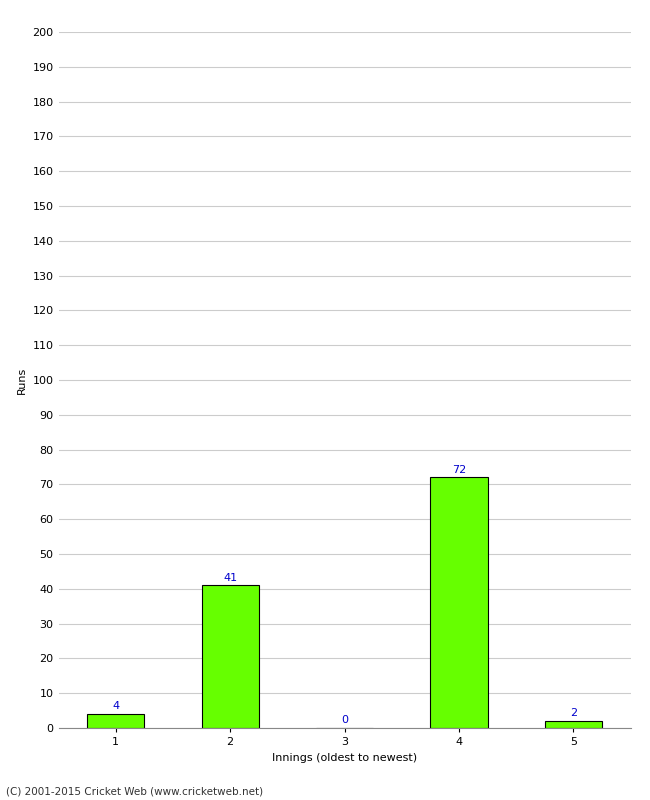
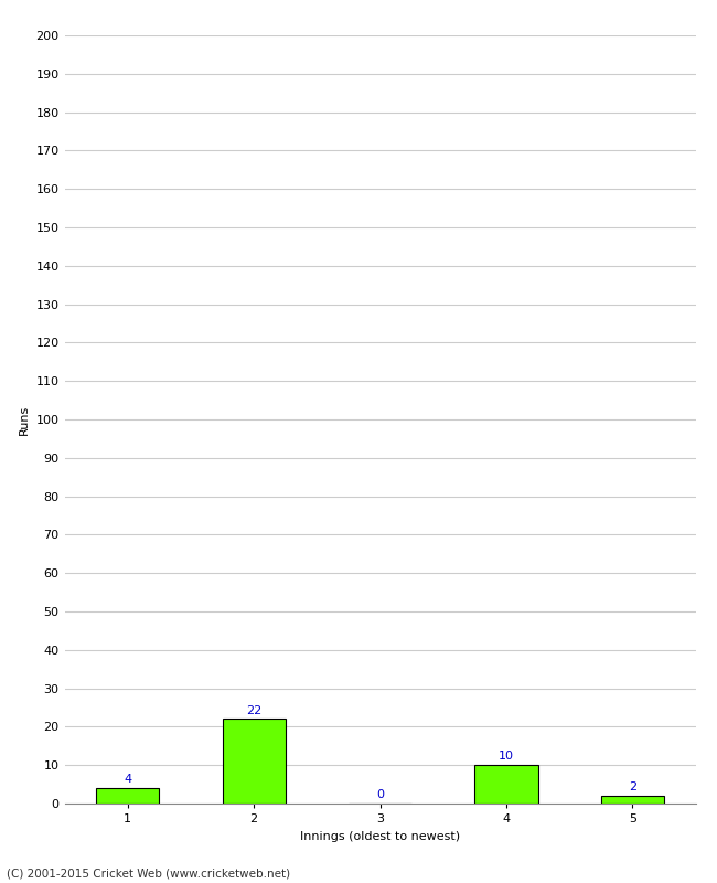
2: 41 -> 22
4: 72 -> 10
